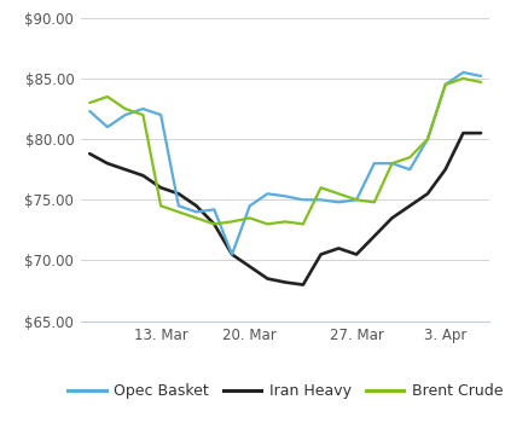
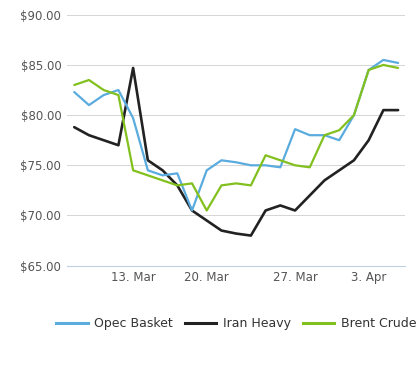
Opec Basket/13. Mar: $82.0 -> $79.7
Iran Heavy/13. Mar: $76.0 -> $84.7
Brent Crude/20. Mar: $73.5 -> $70.5
Opec Basket/27. Mar: $75.0 -> $78.6
